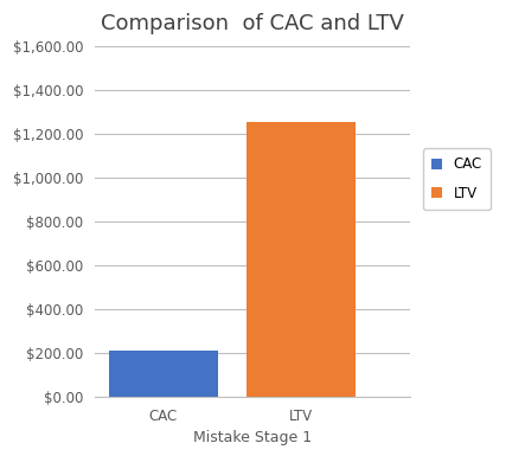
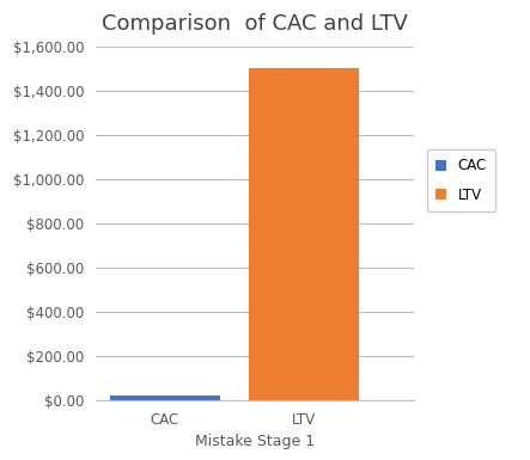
CAC: $210 -> $20
LTV: $1,250 -> $1,500
